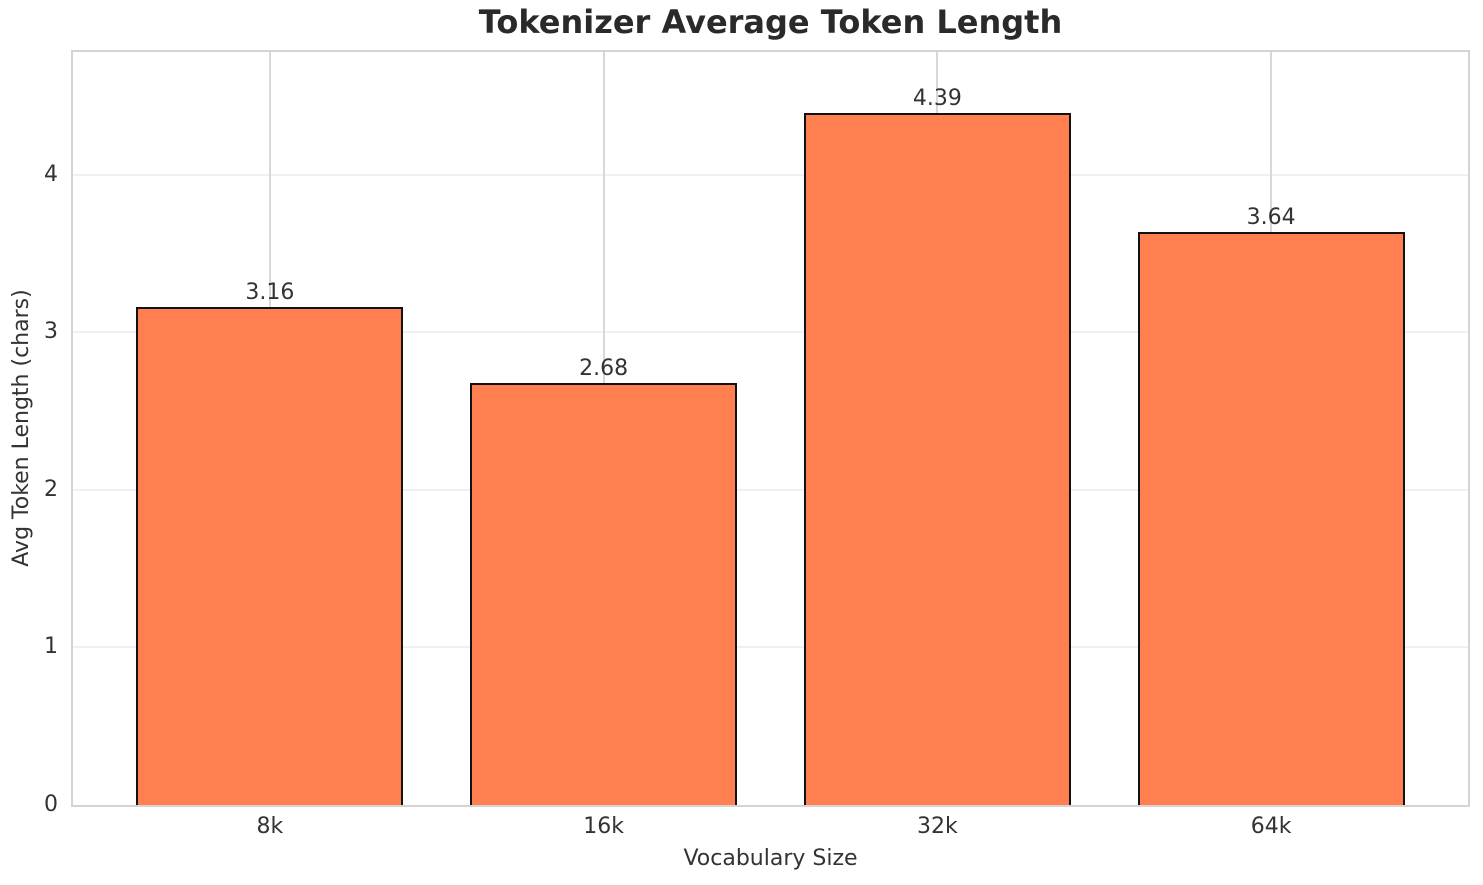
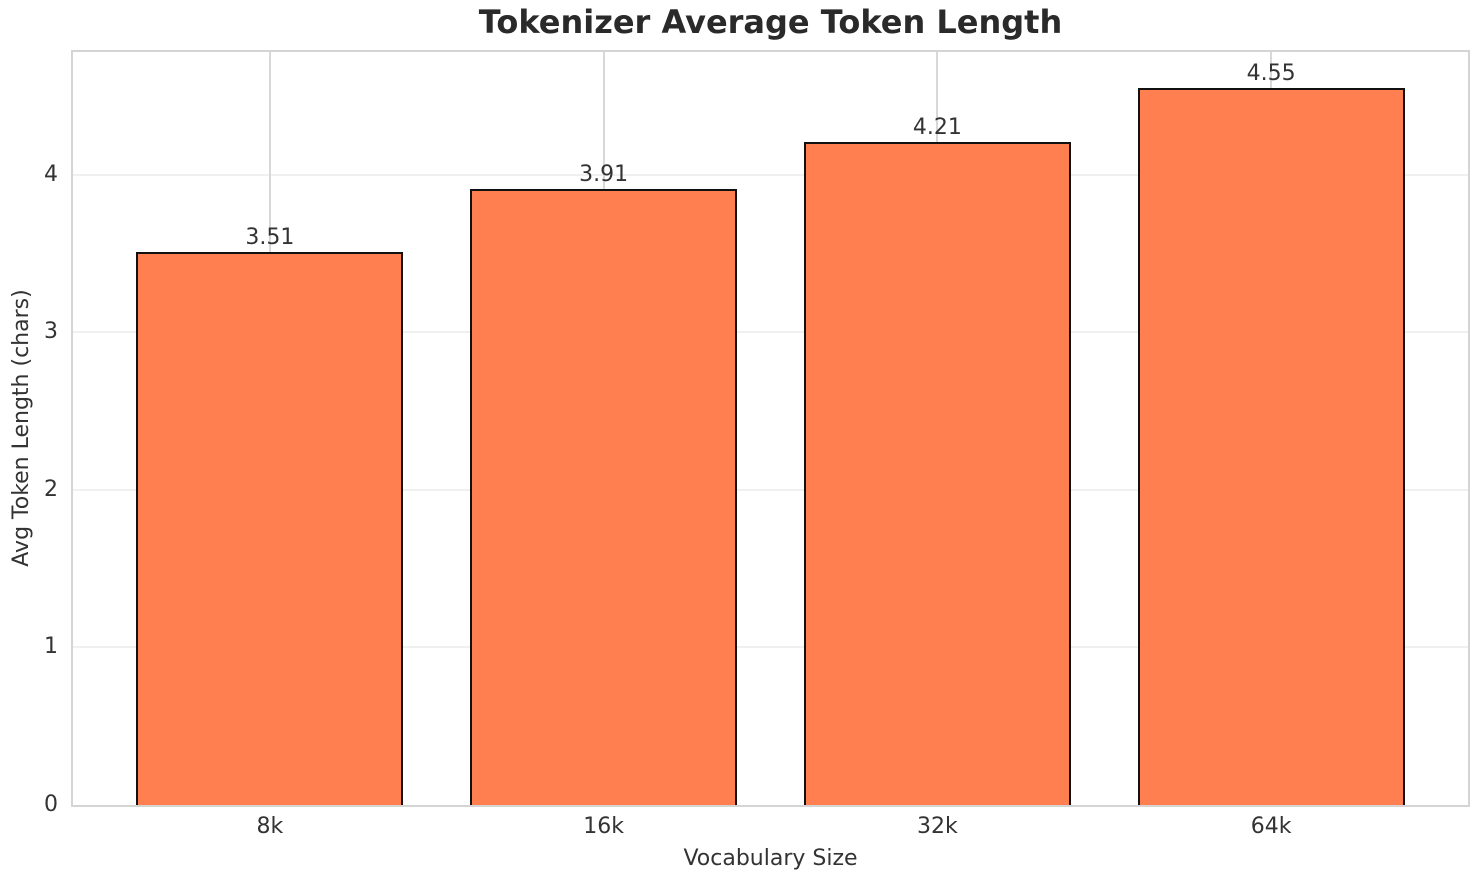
8k: 3.16 -> 3.51
16k: 2.68 -> 3.91
32k: 4.39 -> 4.21
64k: 3.64 -> 4.55
